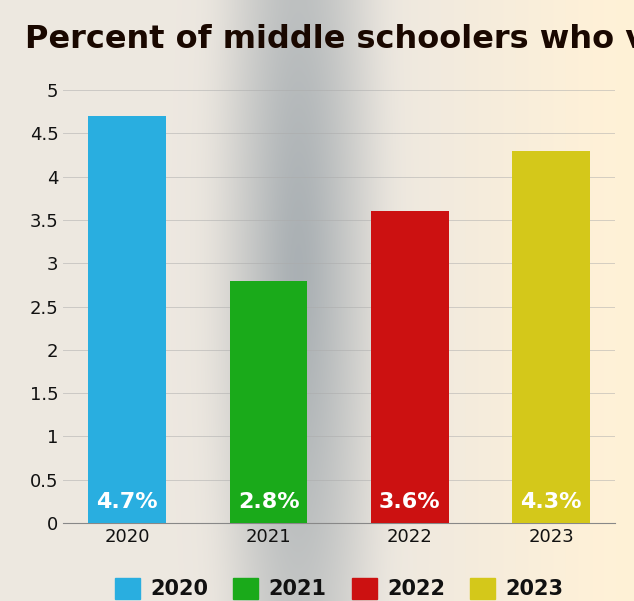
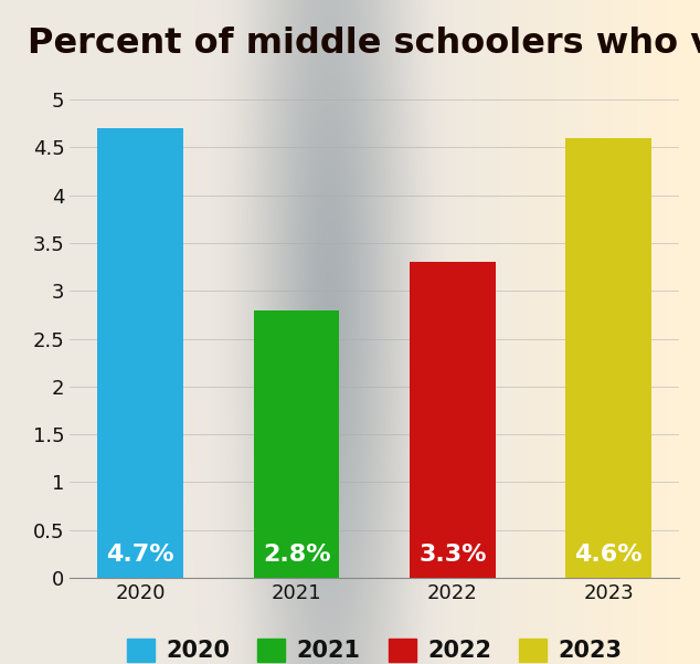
2022: 3.6% -> 3.3%
2023: 4.3% -> 4.6%
